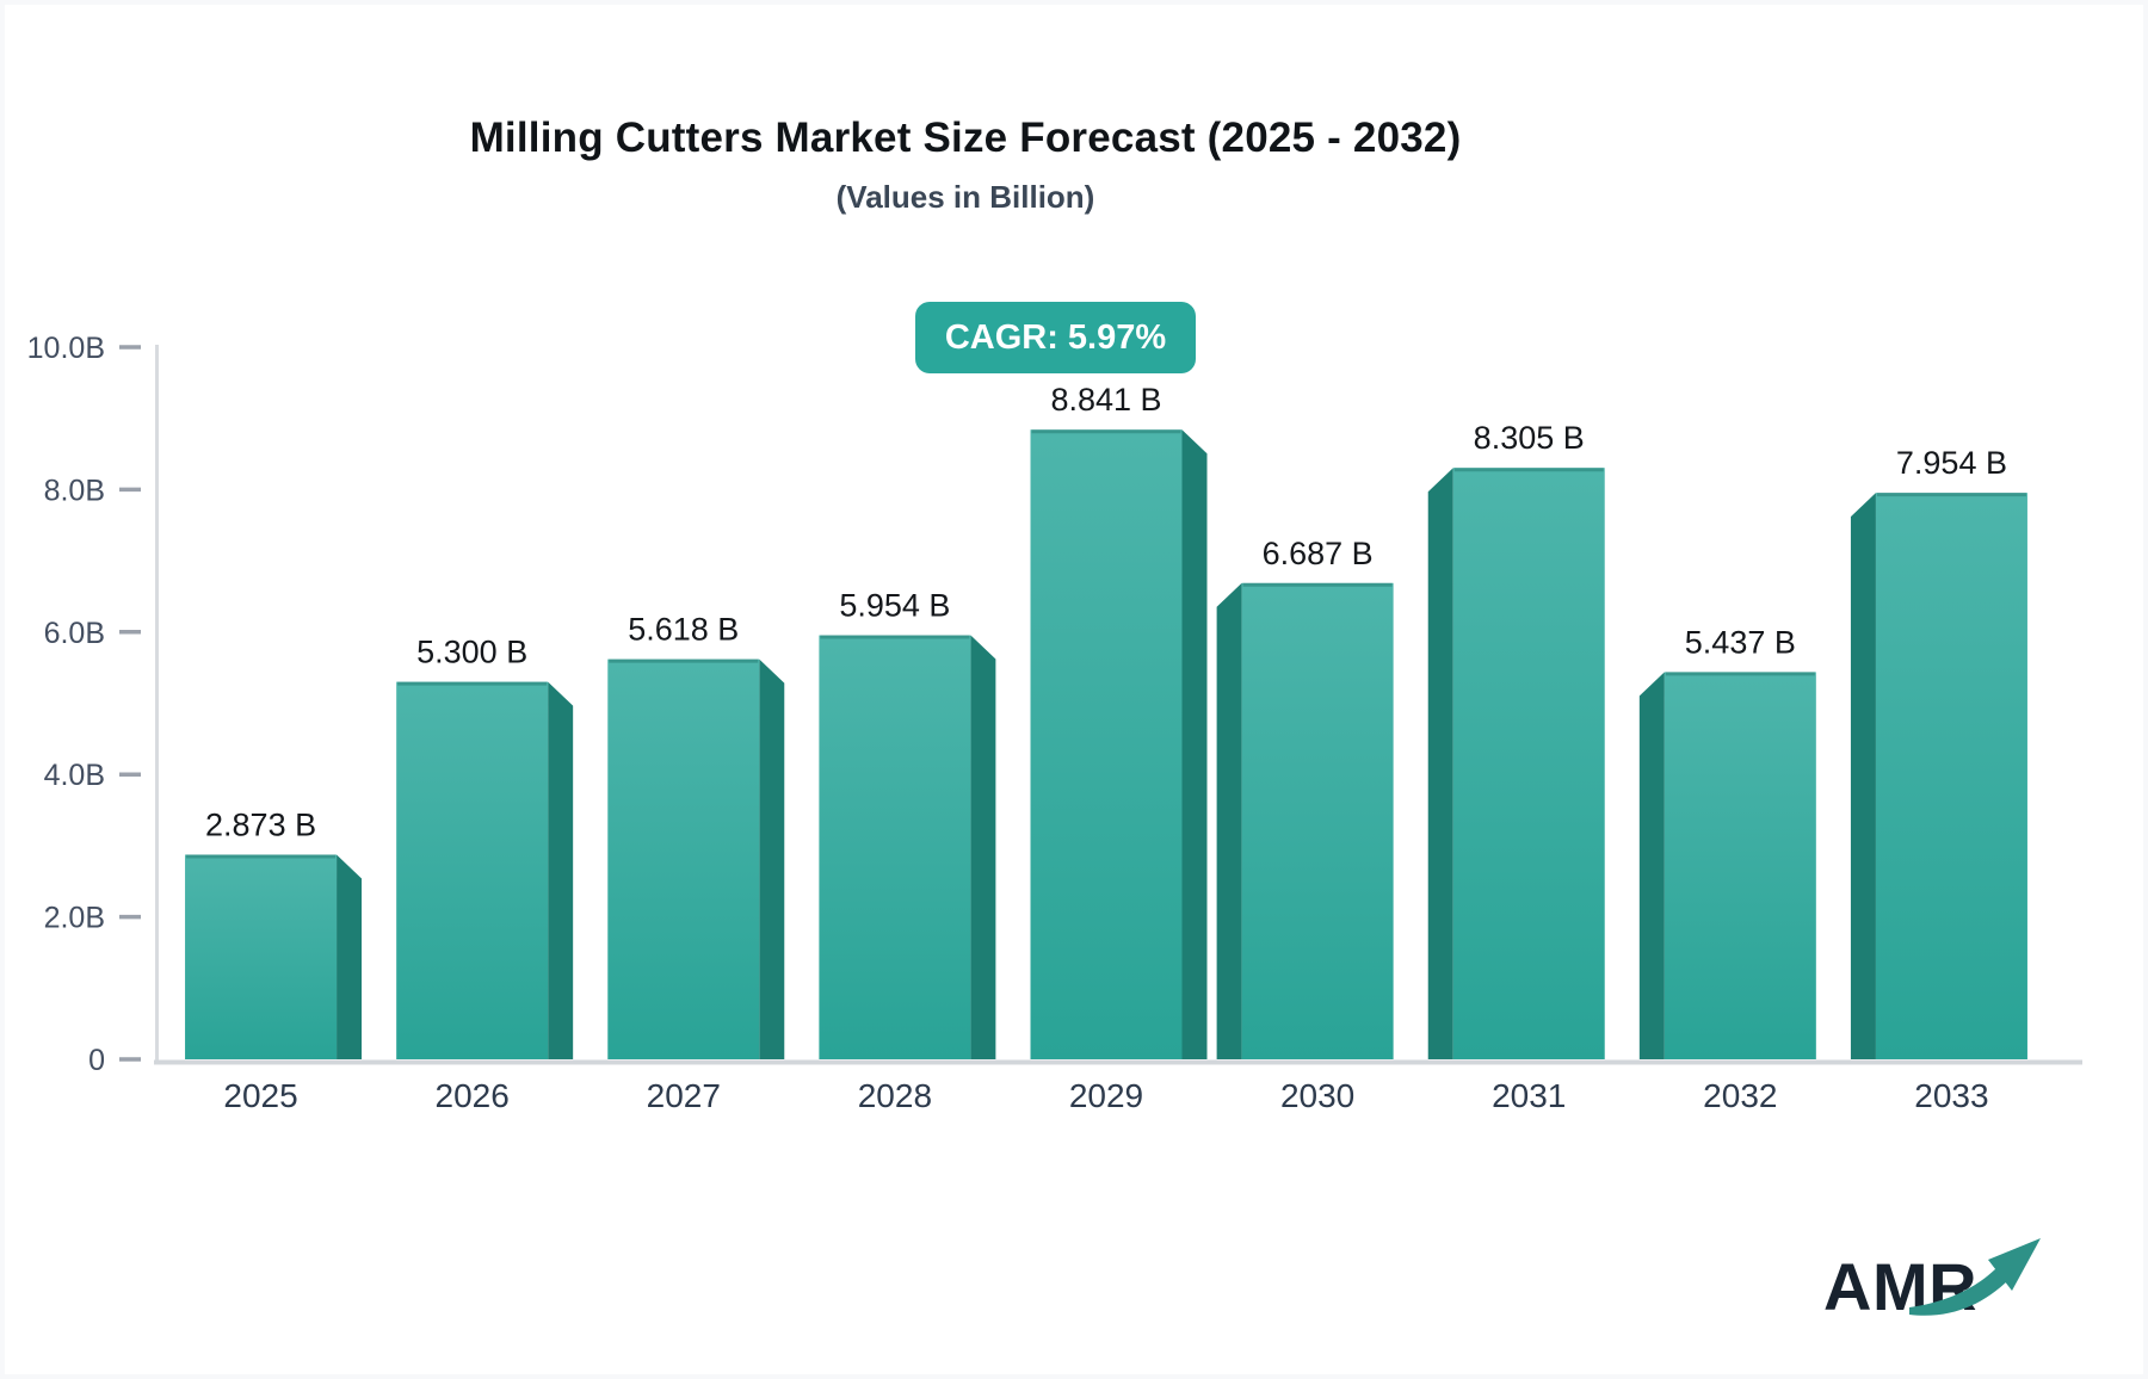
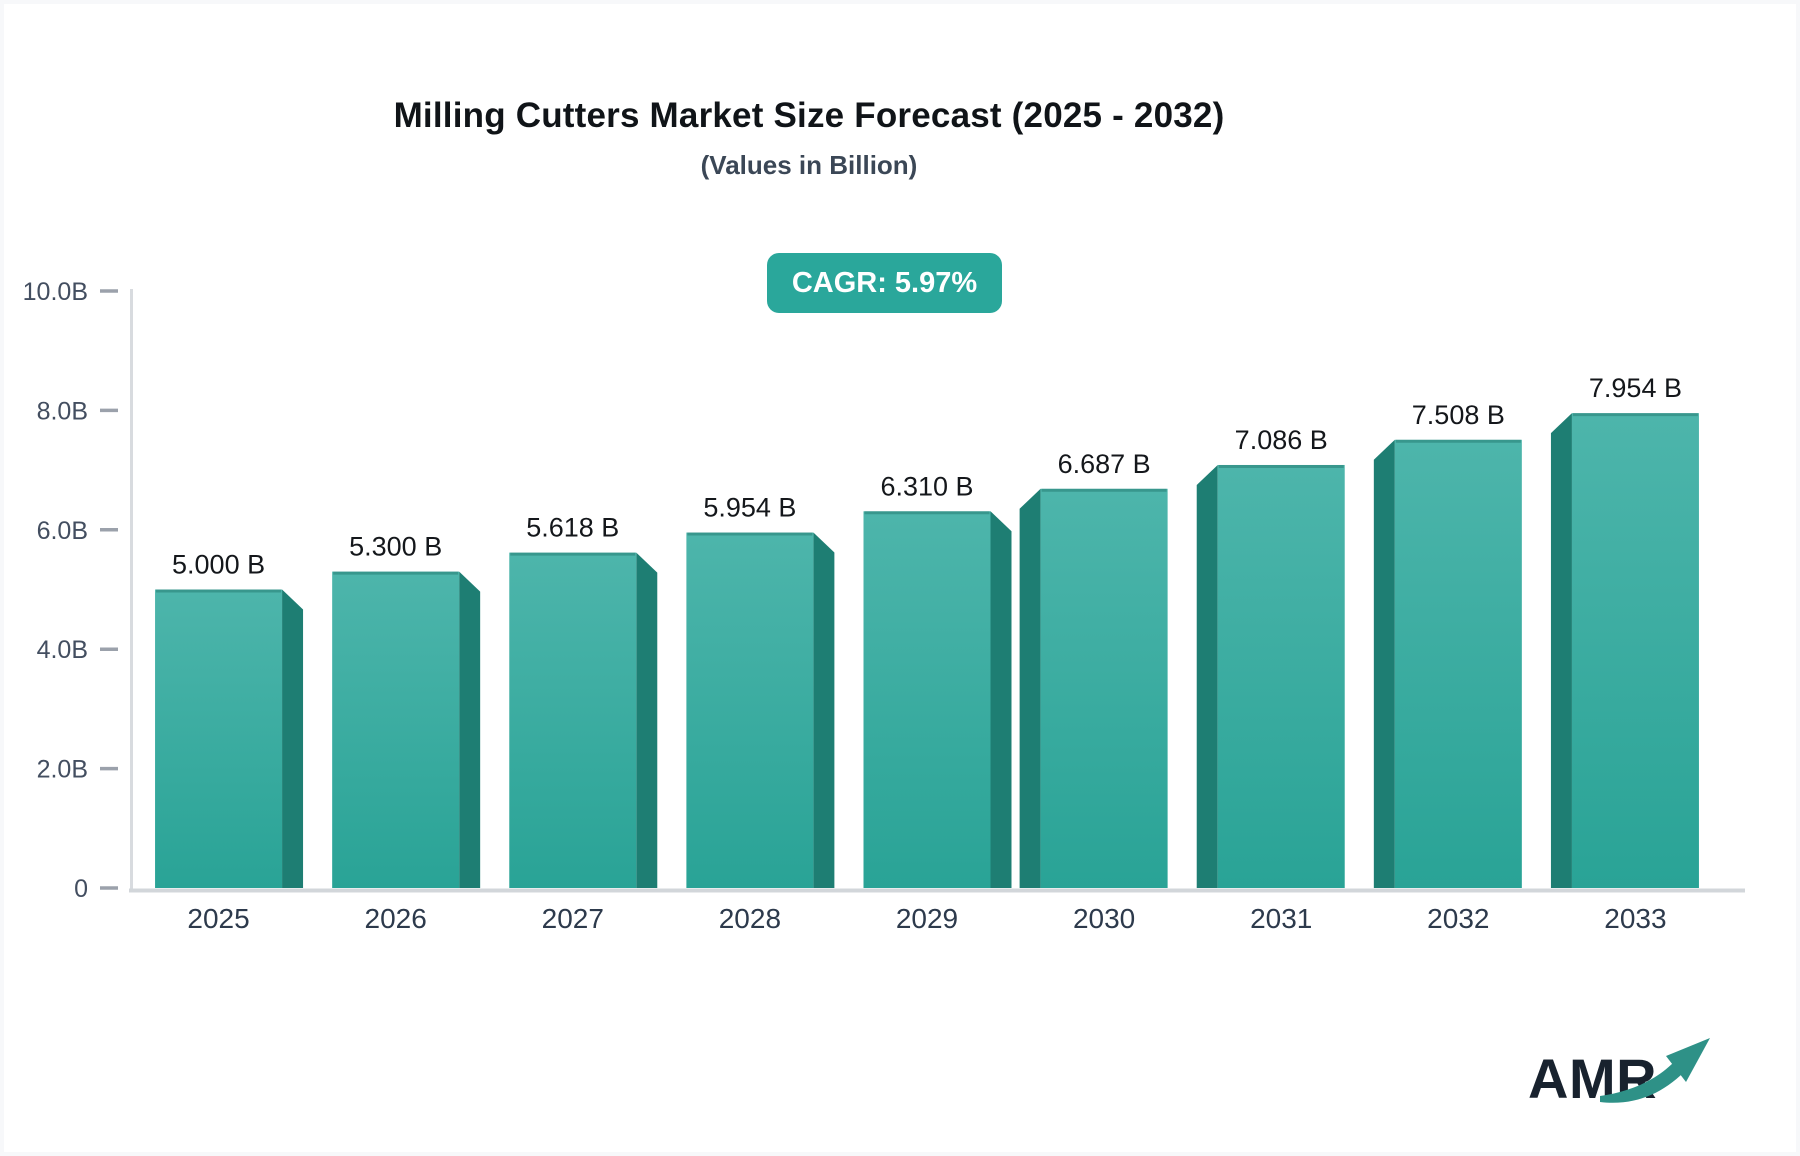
2025: 2.873 -> 5.000
2029: 8.841 -> 6.310
2031: 8.305 -> 7.086
2032: 5.437 -> 7.508
